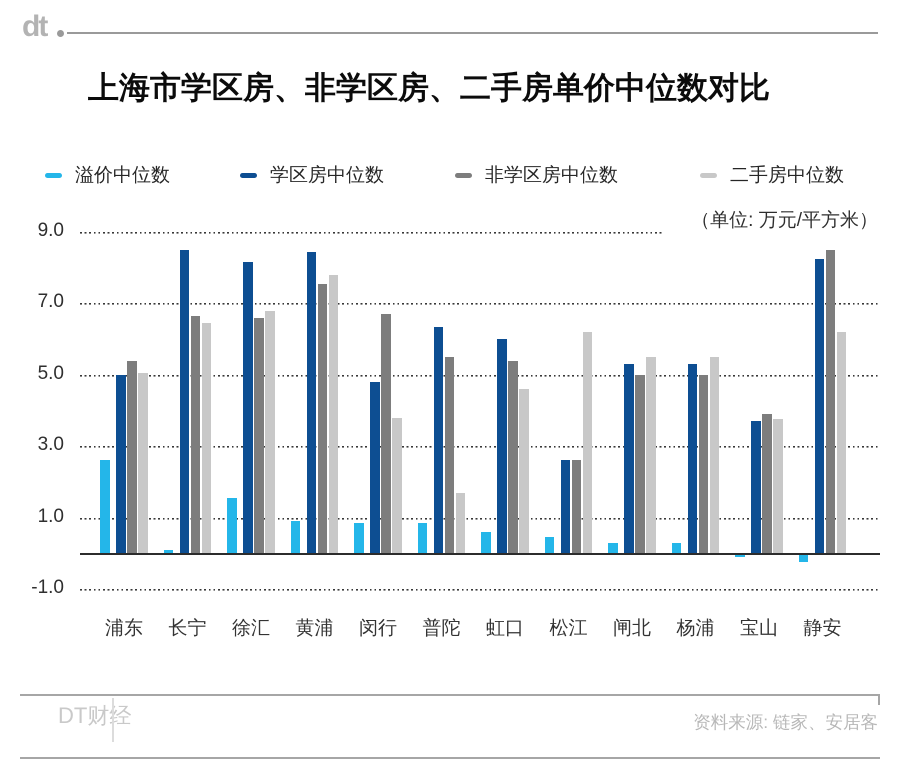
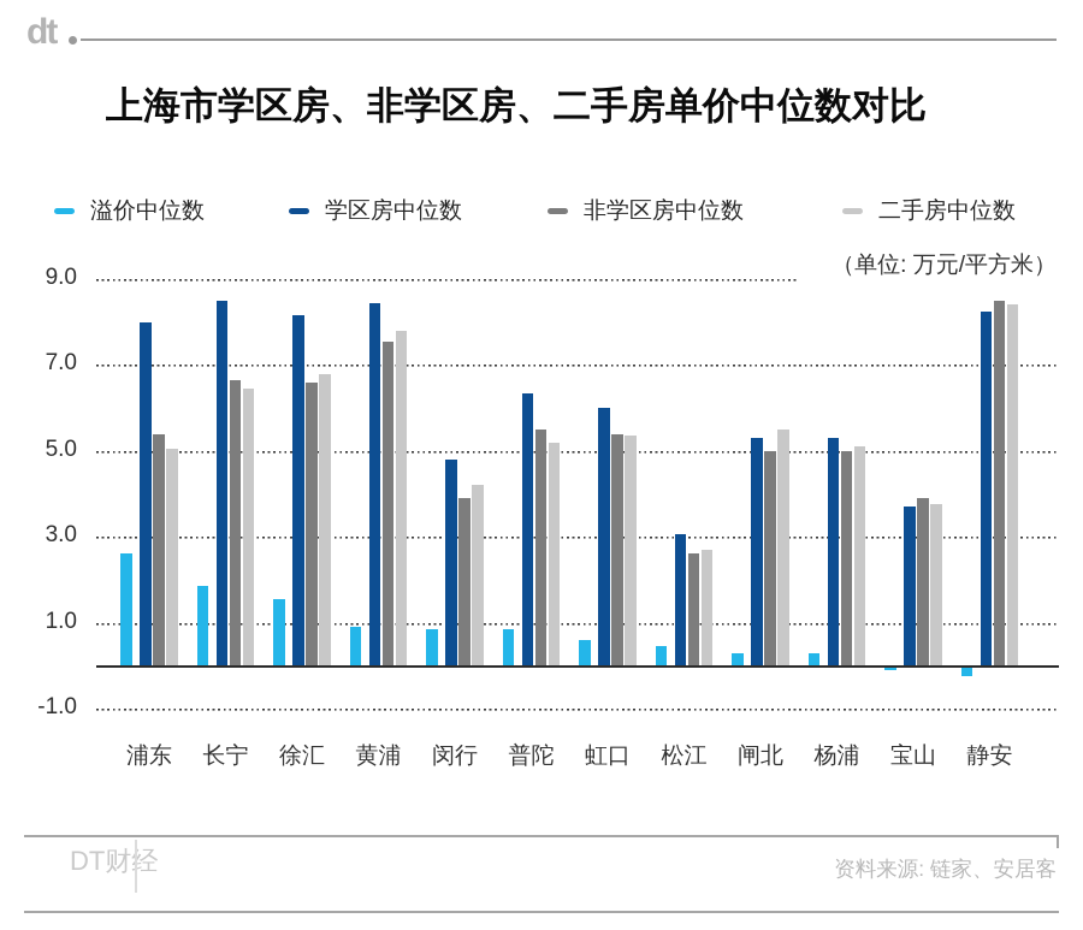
学区房中位数/浦东: 5.0 -> 8.0
溢价中位数/长宁: 0.1 -> 1.9
非学区房中位数/闵行: 6.7 -> 3.9
二手房中位数/闵行: 3.8 -> 4.2
二手房中位数/普陀: 1.7 -> 5.2
二手房中位数/虹口: 4.6 -> 5.3
学区房中位数/松江: 2.6 -> 3.0
二手房中位数/松江: 6.2 -> 2.7
二手房中位数/杨浦: 5.5 -> 5.1
二手房中位数/静安: 6.2 -> 8.4
